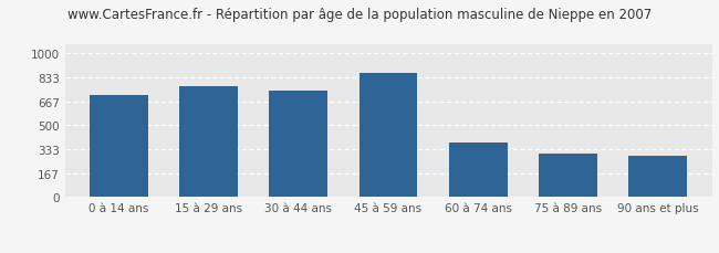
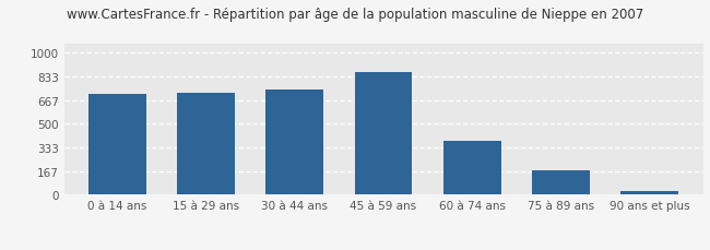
15 à 29 ans: 770 -> 720
75 à 89 ans: 300 -> 180
90 ans et plus: 290 -> 20
